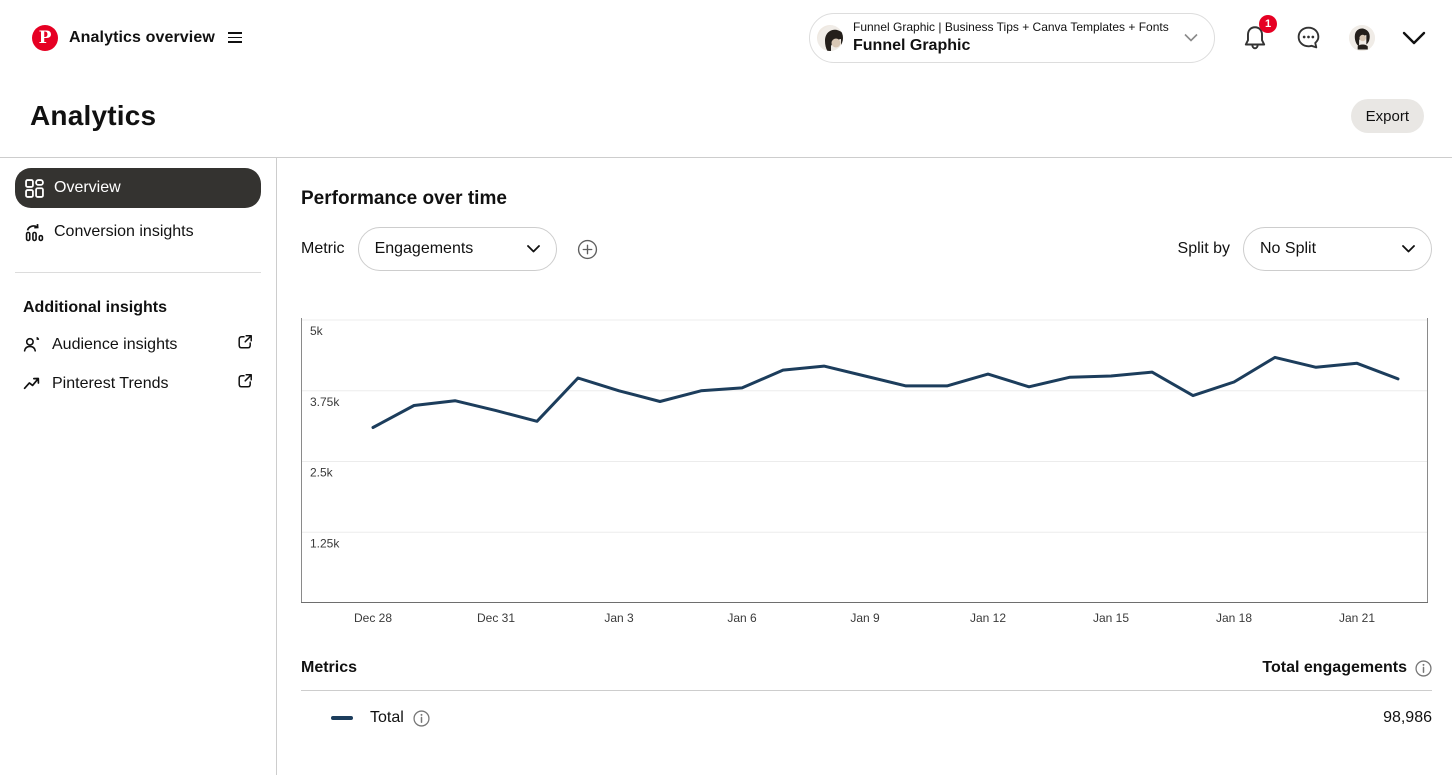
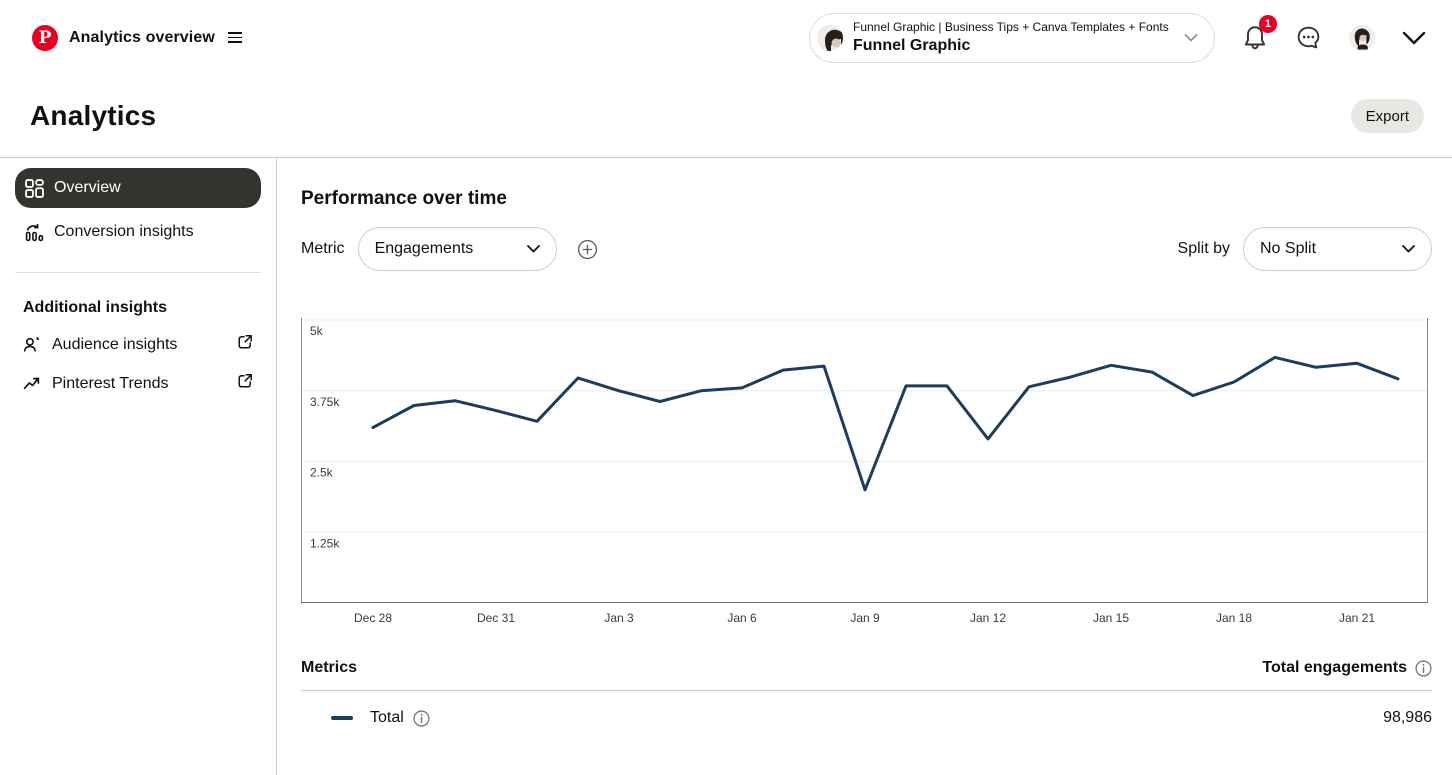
Jan 9: 4.0k -> 2.0k
Jan 12: 4.0k -> 2.9k
Jan 15: 4.0k -> 4.2k
